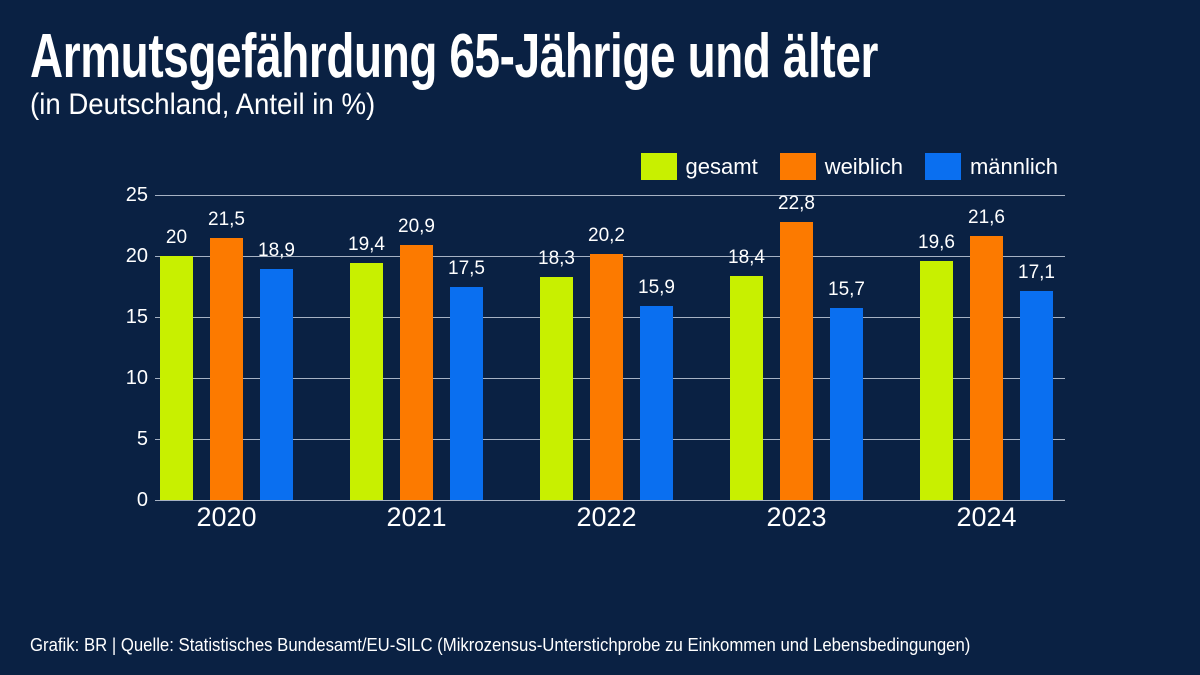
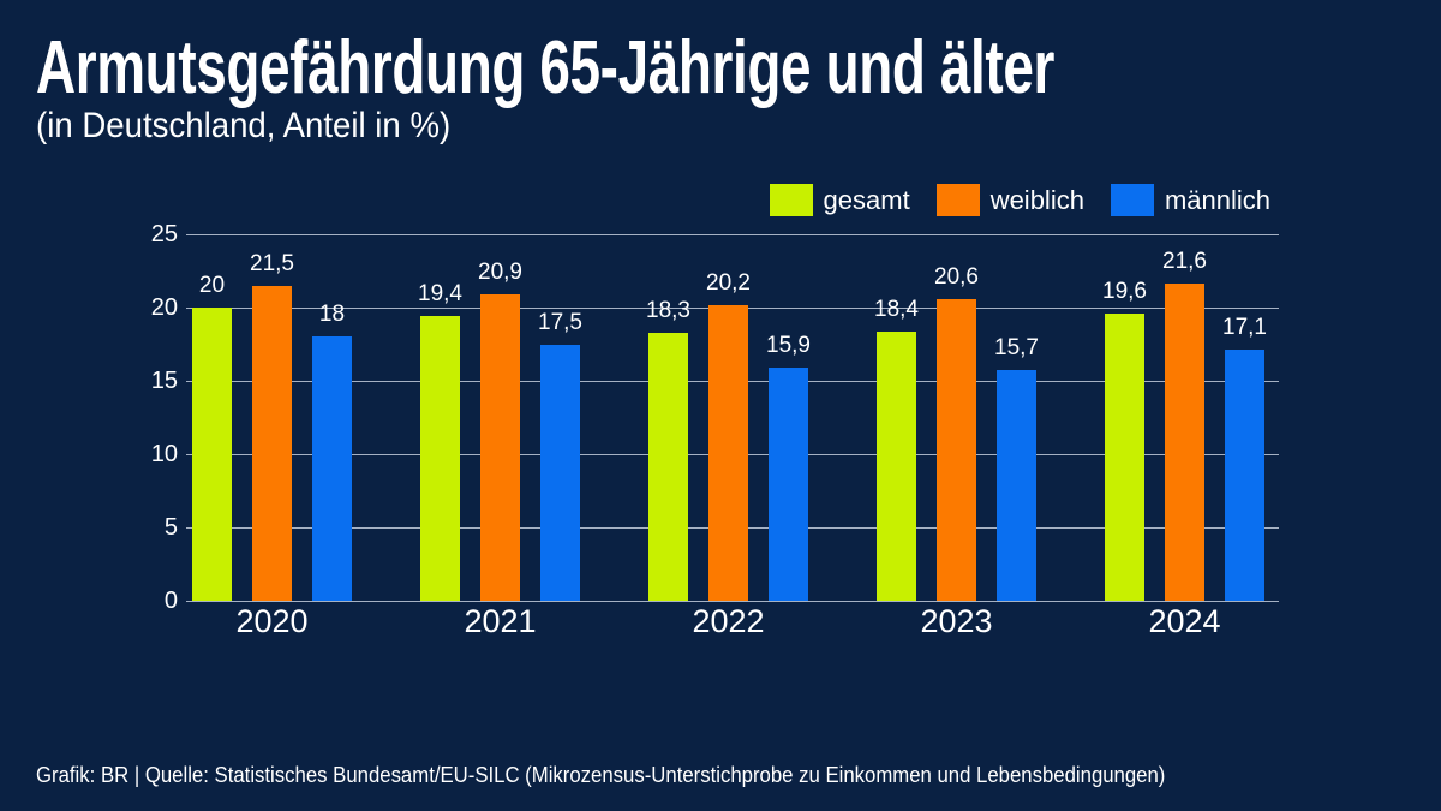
männlich/2020: 18,9 -> 18
weiblich/2023: 22,8 -> 20,6
